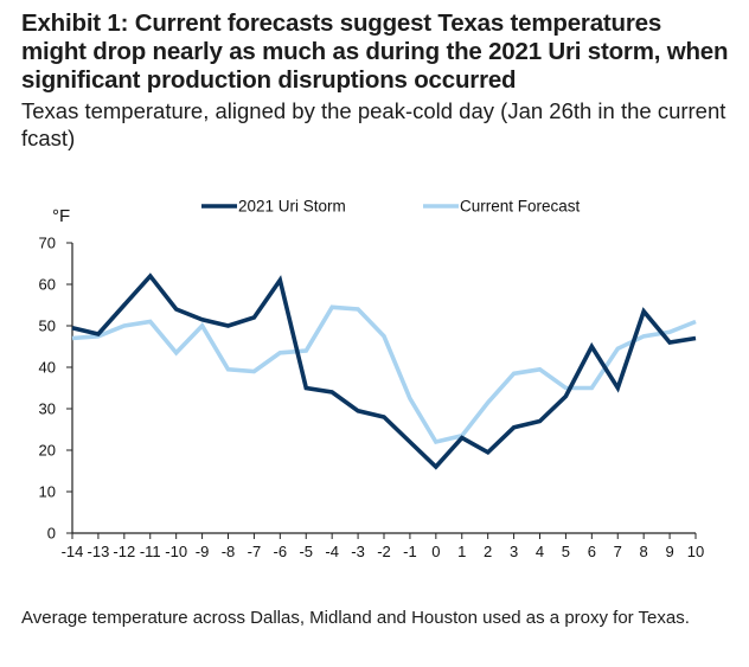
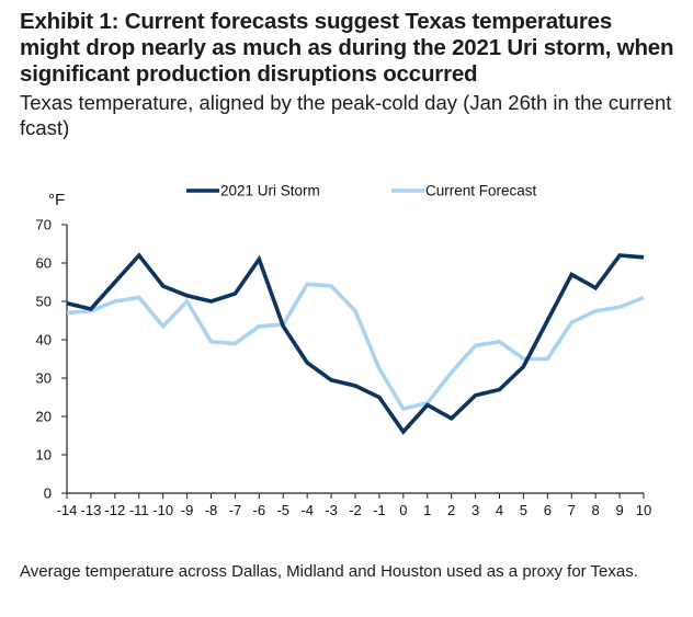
2021 Uri Storm/-5: 35 -> 44
2021 Uri Storm/-1: 22 -> 25
2021 Uri Storm/7: 35 -> 57
2021 Uri Storm/9: 46 -> 62
2021 Uri Storm/10: 47 -> 62
